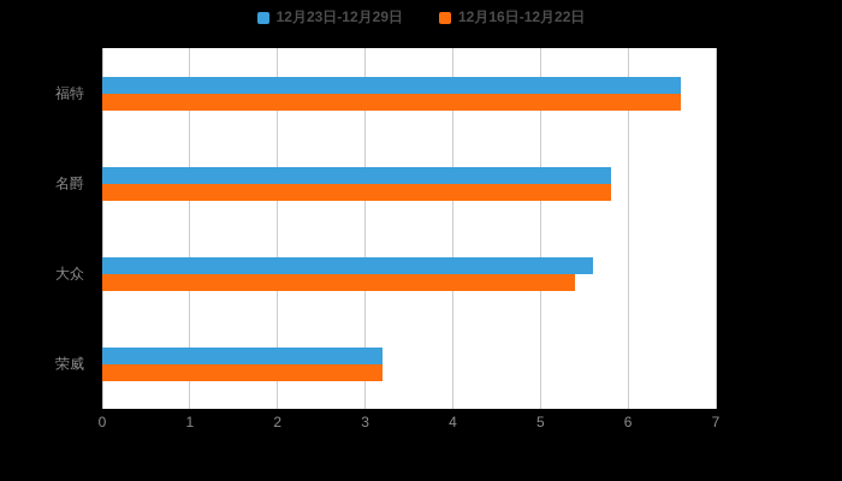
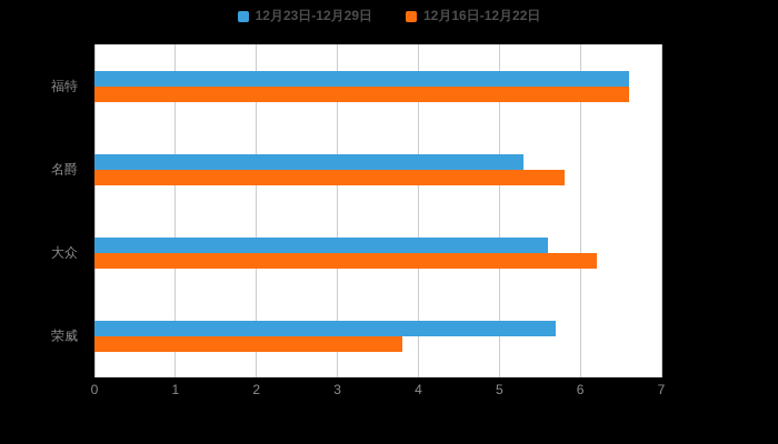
12月23日-12月29日/名爵: 5.8 -> 5.3
12月16日-12月22日/大众: 5.4 -> 6.2
12月23日-12月29日/荣威: 3.2 -> 5.7
12月16日-12月22日/荣威: 3.2 -> 3.8
